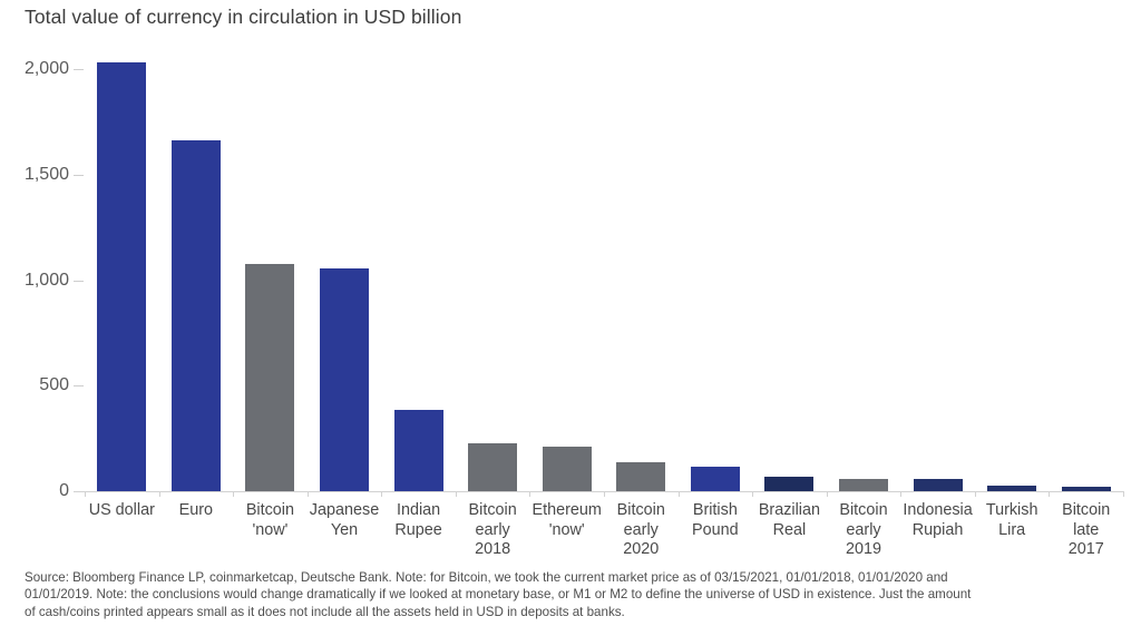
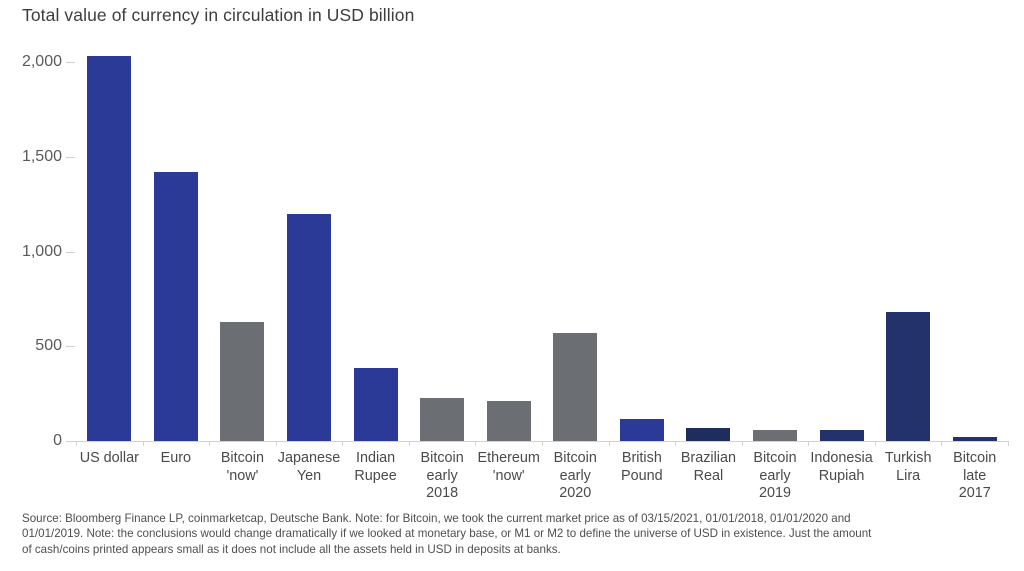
Euro: 1660 -> 1420
Bitcoin 'now': 1080 -> 630
Japanese Yen: 1060 -> 1200
Bitcoin early 2020: 140 -> 570
Turkish Lira: 20 -> 680
